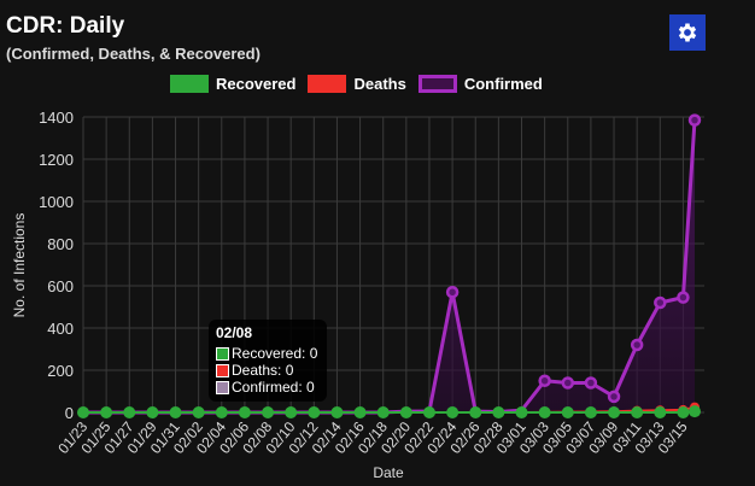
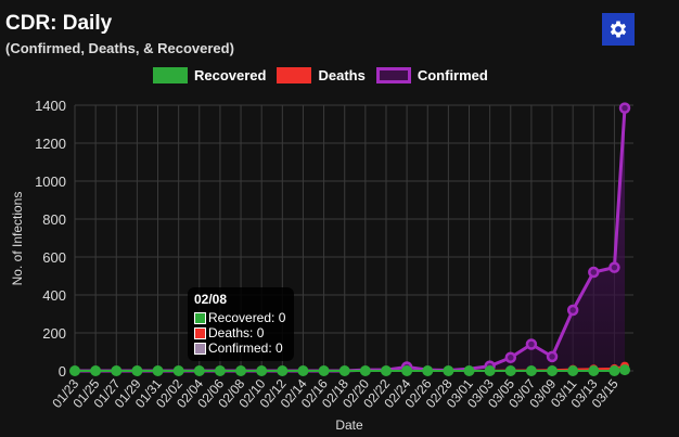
Confirmed/02/24: 570 -> 20
Confirmed/03/03: 150 -> 20
Confirmed/03/05: 140 -> 70
